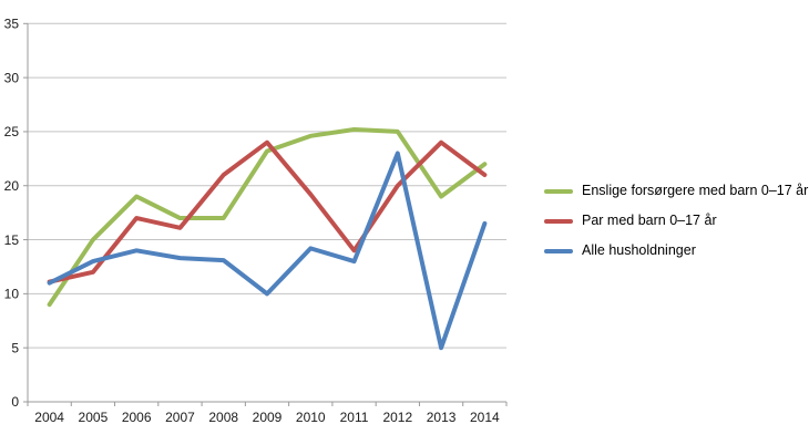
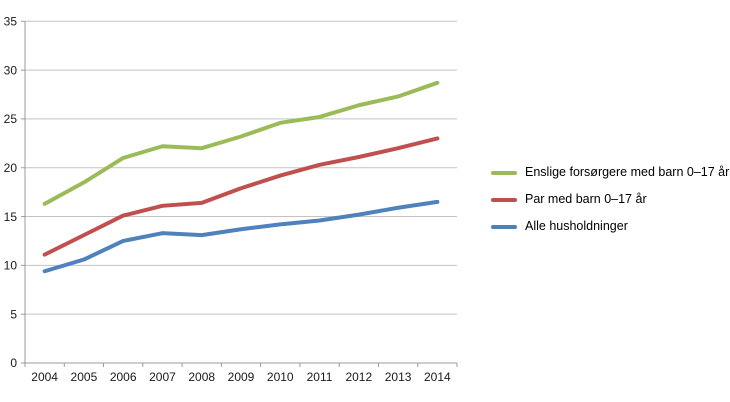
Enslige forsørgere med barn 0–17 år/2004: 9 -> 16
Alle husholdninger/2004: 11 -> 9
Enslige forsørgere med barn 0–17 år/2005: 15 -> 18
Par med barn 0–17 år/2005: 12 -> 13
Alle husholdninger/2005: 13 -> 11
Enslige forsørgere med barn 0–17 år/2006: 19 -> 21
Par med barn 0–17 år/2006: 17 -> 15
Alle husholdninger/2006: 14 -> 12
Enslige forsørgere med barn 0–17 år/2007: 17 -> 22
Enslige forsørgere med barn 0–17 år/2008: 17 -> 22
Par med barn 0–17 år/2008: 21 -> 16
Par med barn 0–17 år/2009: 24 -> 18
Alle husholdninger/2009: 10 -> 14
Par med barn 0–17 år/2011: 14 -> 20
Alle husholdninger/2011: 13 -> 15
Enslige forsørgere med barn 0–17 år/2012: 25 -> 26
Par med barn 0–17 år/2012: 20 -> 21
Alle husholdninger/2012: 23 -> 15
Enslige forsørgere med barn 0–17 år/2013: 19 -> 27
Par med barn 0–17 år/2013: 24 -> 22
Alle husholdninger/2013: 5 -> 16
Enslige forsørgere med barn 0–17 år/2014: 22 -> 29
Par med barn 0–17 år/2014: 21 -> 23
